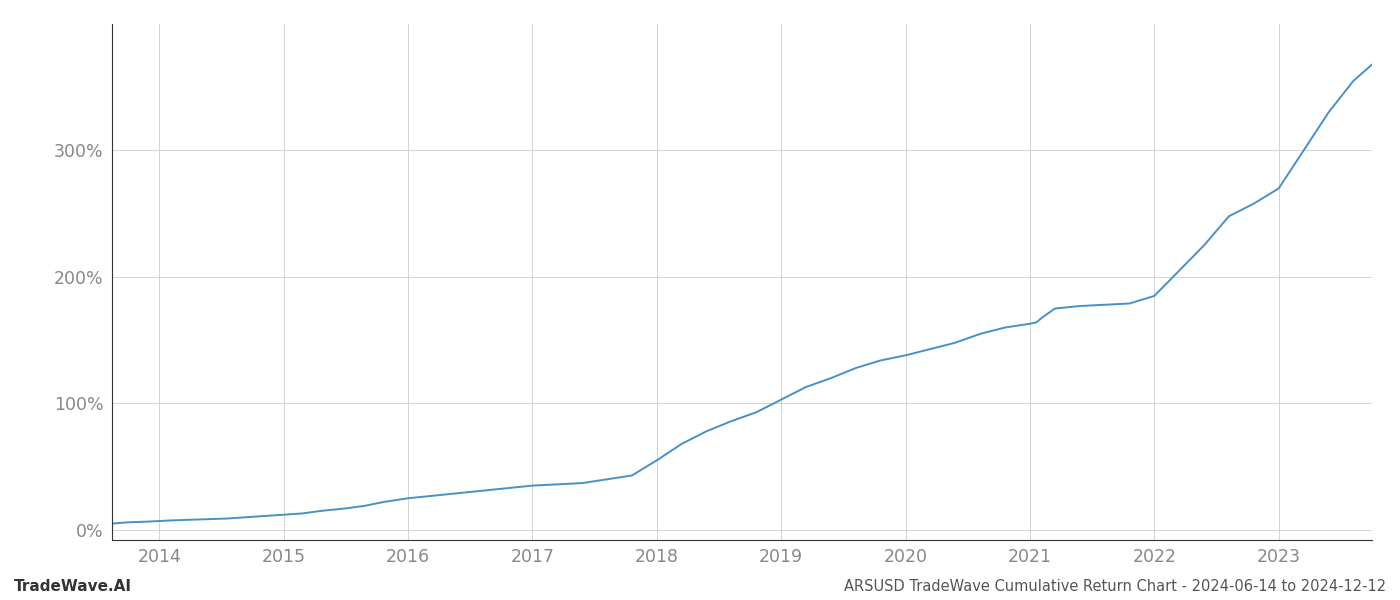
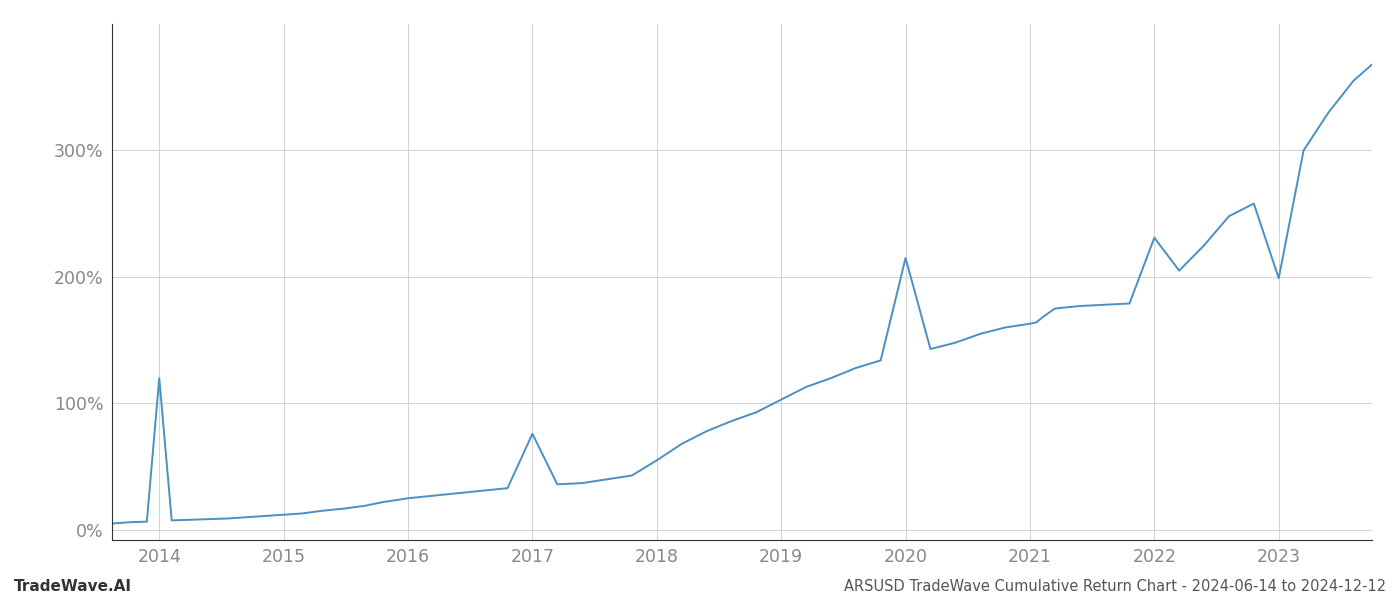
2014: 7% -> 120%
2017: 35% -> 76%
2020: 138% -> 215%
2022: 185% -> 231%
2023: 270% -> 199%
